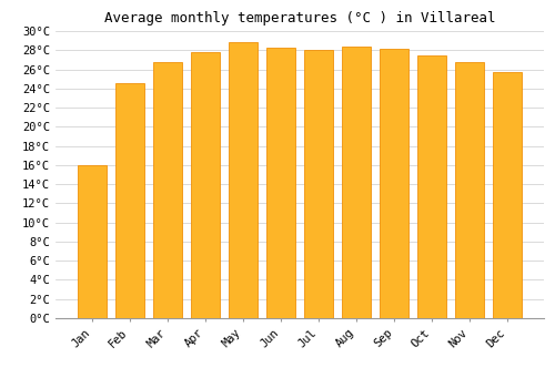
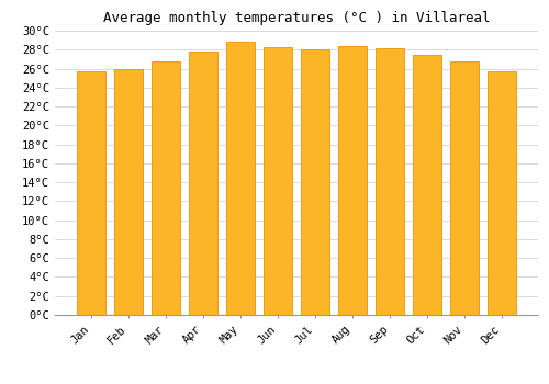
Jan: 16.0°C -> 25.7°C
Feb: 24.6°C -> 26.0°C
